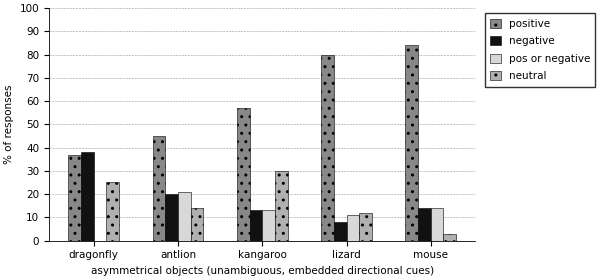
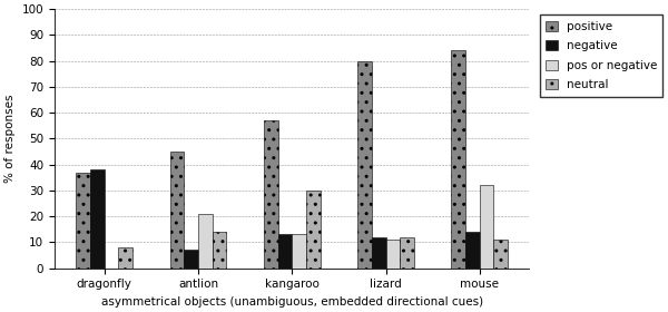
neutral/dragonfly: 25 -> 8
negative/antlion: 20 -> 7
negative/lizard: 8 -> 12
pos or negative/mouse: 14 -> 32
neutral/mouse: 3 -> 11
